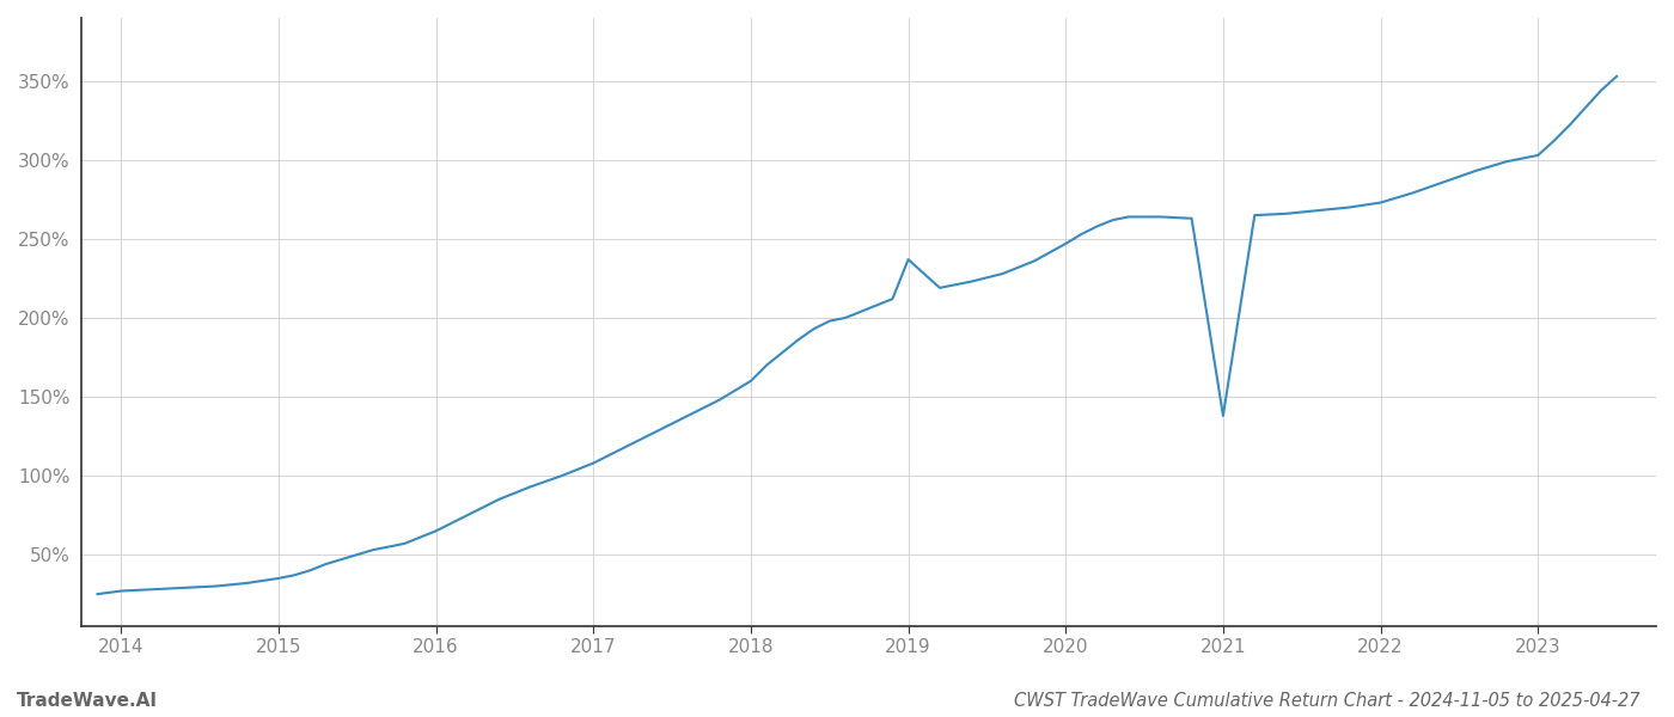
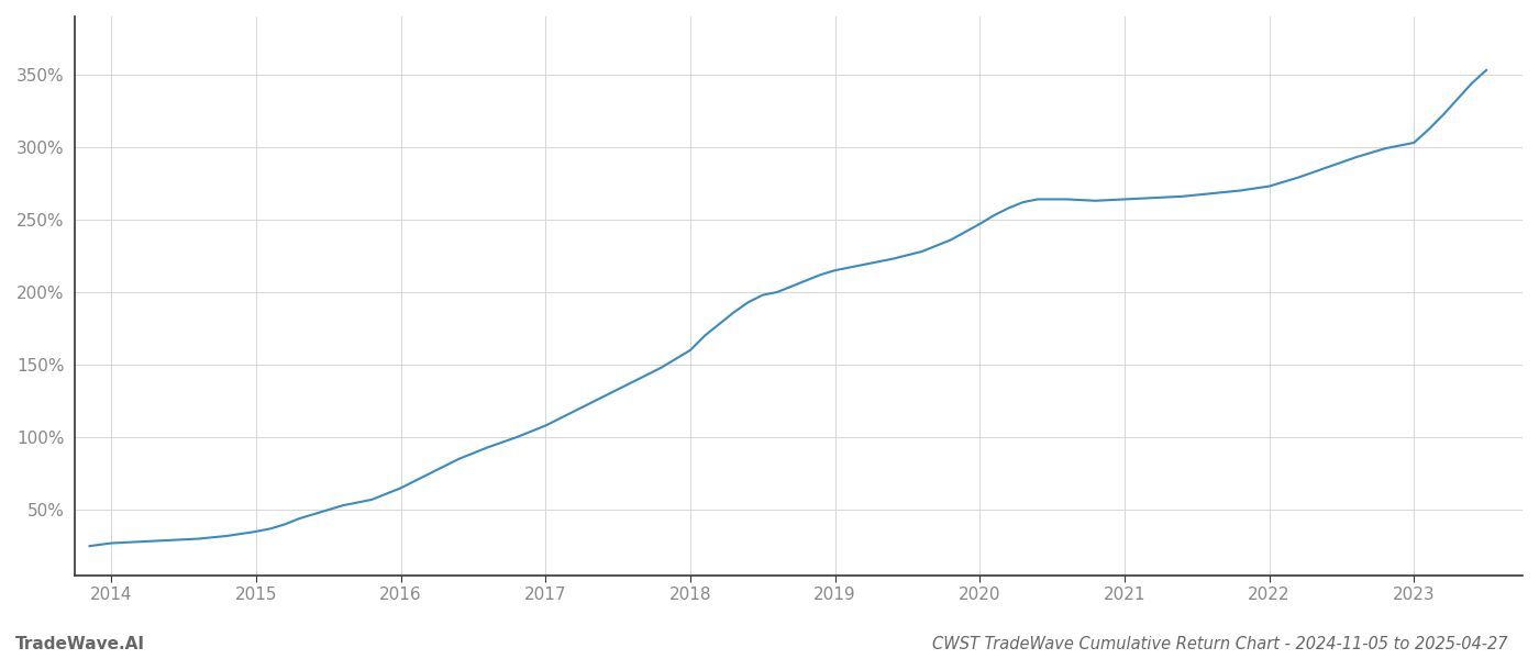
2019: 237% -> 215%
2021: 138% -> 264%
